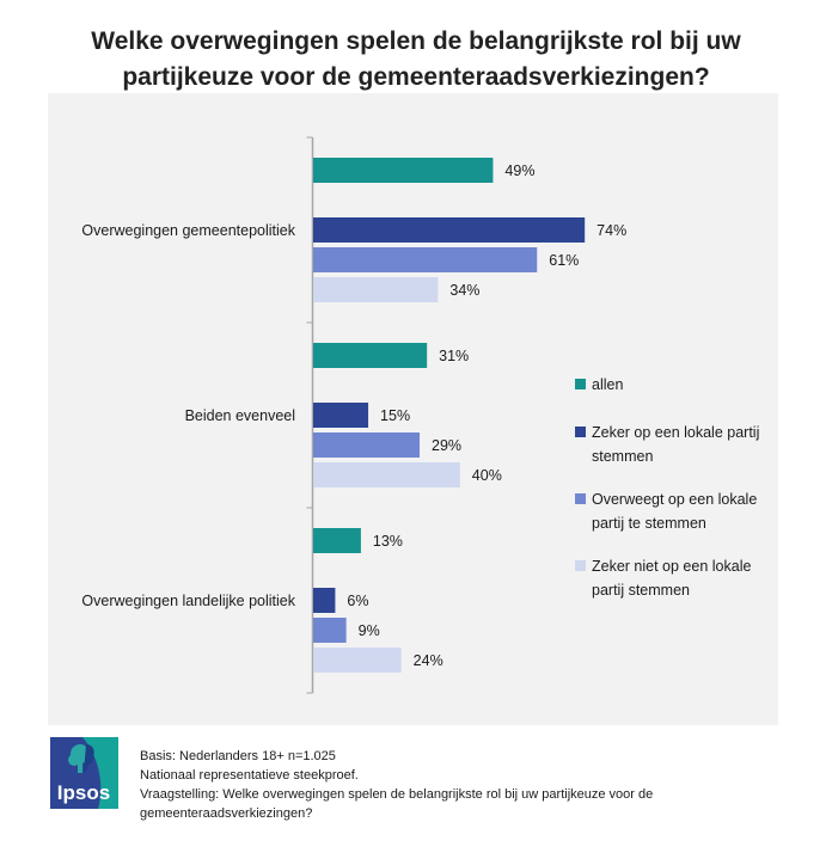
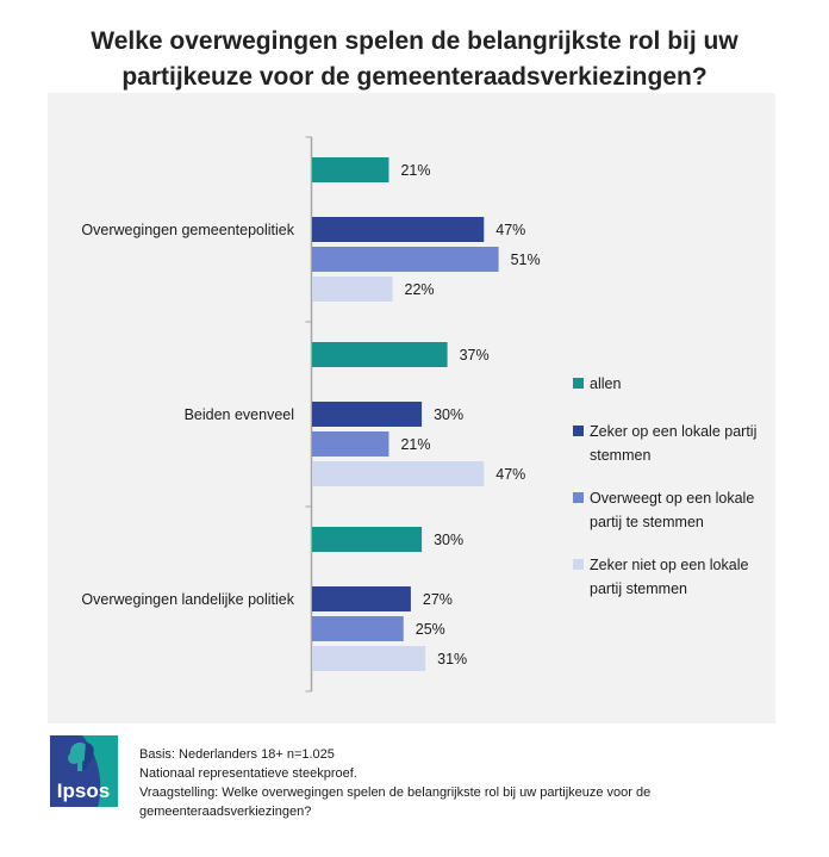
allen/Overwegingen gemeentepolitiek: 49% -> 21%
Zeker op een lokale partij stemmen/Overwegingen gemeentepolitiek: 74% -> 47%
Overweegt op een lokale partij te stemmen/Overwegingen gemeentepolitiek: 61% -> 51%
Zeker niet op een lokale partij stemmen/Overwegingen gemeentepolitiek: 34% -> 22%
allen/Beiden evenveel: 31% -> 37%
Zeker op een lokale partij stemmen/Beiden evenveel: 15% -> 30%
Overweegt op een lokale partij te stemmen/Beiden evenveel: 29% -> 21%
Zeker niet op een lokale partij stemmen/Beiden evenveel: 40% -> 47%
allen/Overwegingen landelijke politiek: 13% -> 30%
Zeker op een lokale partij stemmen/Overwegingen landelijke politiek: 6% -> 27%
Overweegt op een lokale partij te stemmen/Overwegingen landelijke politiek: 9% -> 25%
Zeker niet op een lokale partij stemmen/Overwegingen landelijke politiek: 24% -> 31%
